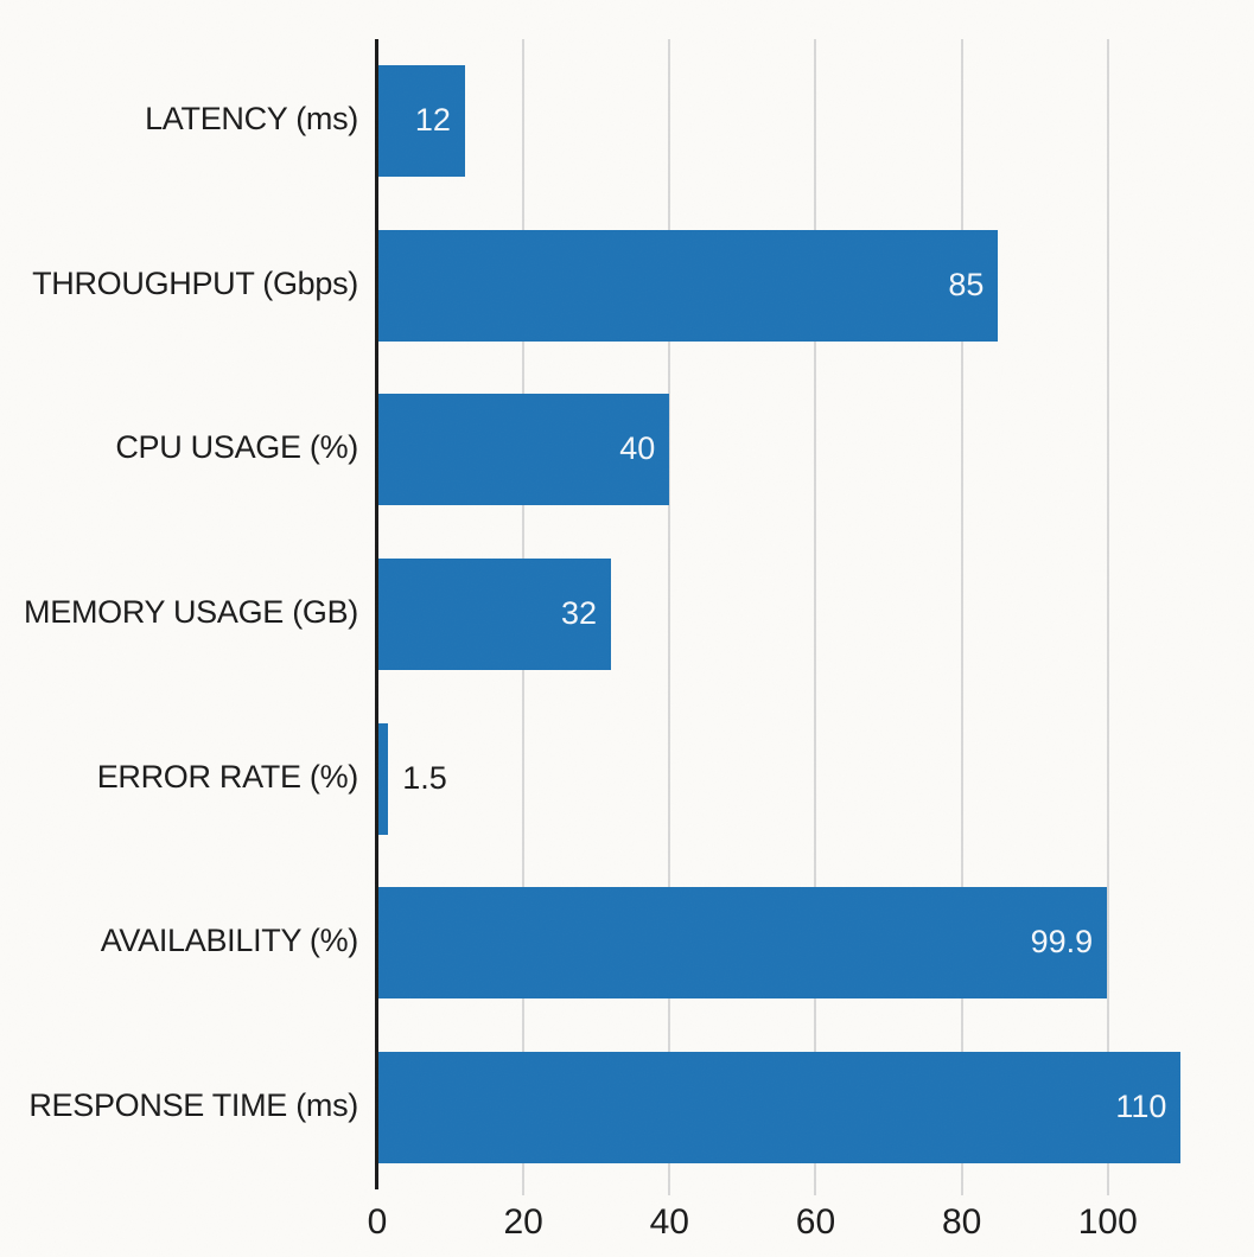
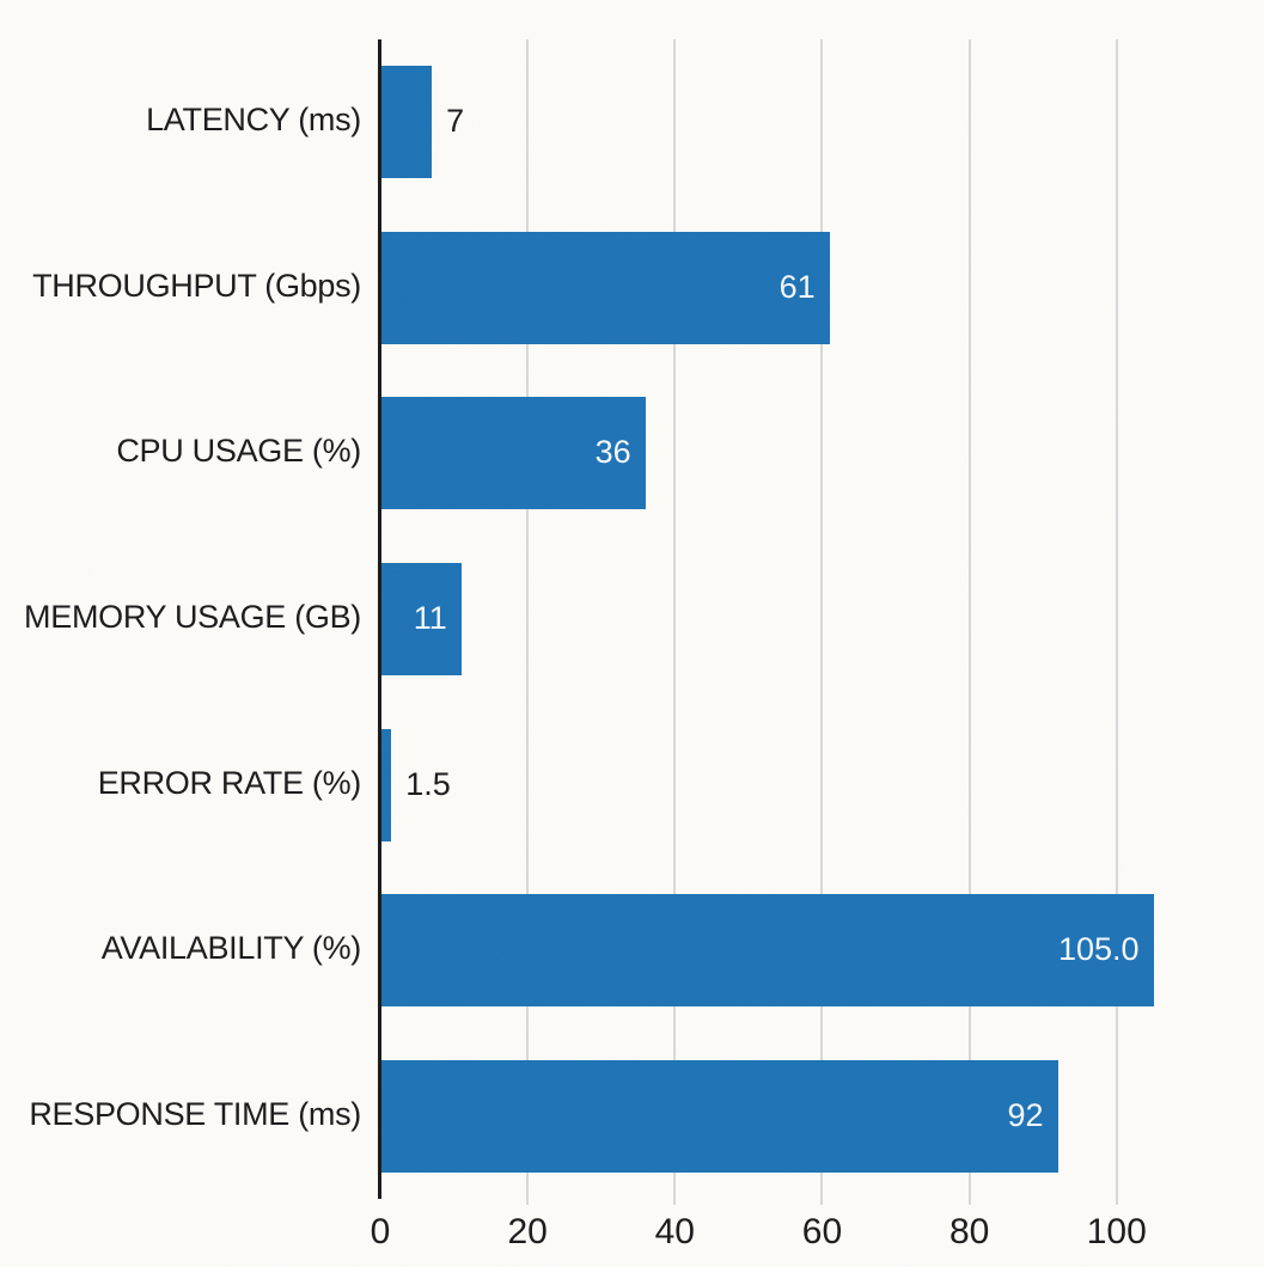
LATENCY (ms): 12 -> 7
THROUGHPUT (Gbps): 85 -> 61
CPU USAGE (%): 40 -> 36
MEMORY USAGE (GB): 32 -> 11
AVAILABILITY (%): 99.9 -> 105.0
RESPONSE TIME (ms): 110 -> 92
